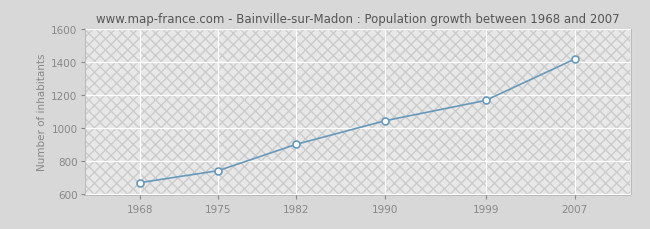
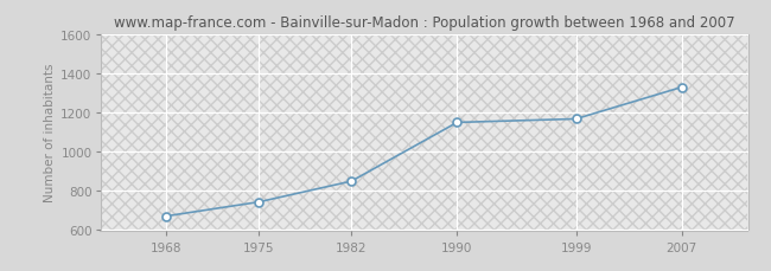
1982: 900 -> 850
1990: 1050 -> 1150
2007: 1420 -> 1330
